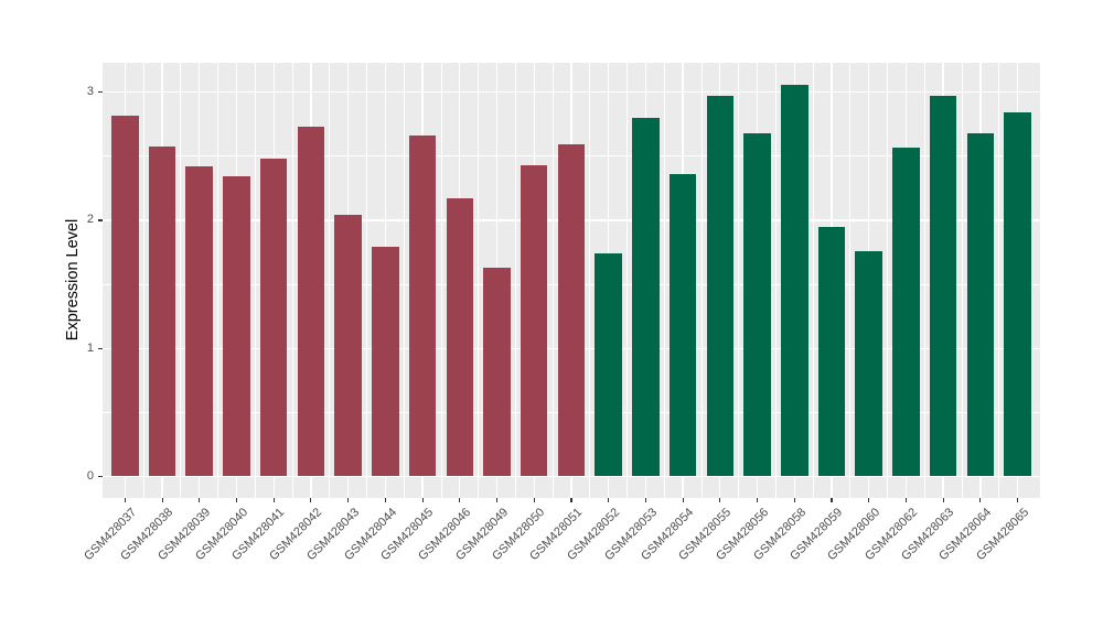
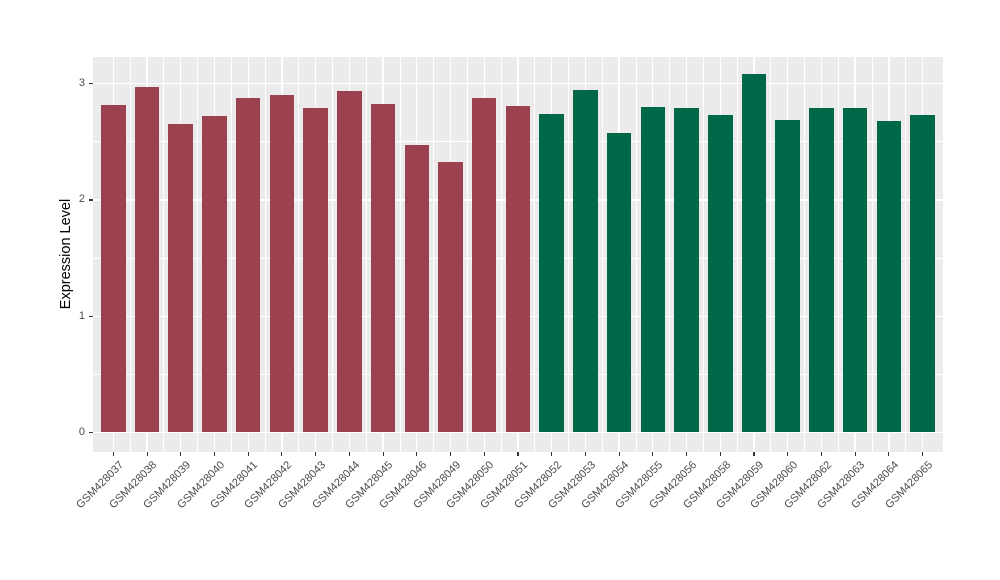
GSM428038: 2.58 -> 2.97
GSM428039: 2.42 -> 2.65
GSM428040: 2.34 -> 2.72
GSM428041: 2.48 -> 2.88
GSM428042: 2.73 -> 2.90
GSM428043: 2.04 -> 2.79
GSM428044: 1.79 -> 2.94
GSM428045: 2.66 -> 2.83
GSM428046: 2.17 -> 2.47
GSM428049: 1.63 -> 2.33
GSM428050: 2.43 -> 2.88
GSM428051: 2.59 -> 2.81
GSM428052: 1.74 -> 2.74
GSM428053: 2.80 -> 2.95
GSM428054: 2.36 -> 2.58
GSM428055: 2.97 -> 2.80
GSM428056: 2.68 -> 2.79
GSM428058: 3.06 -> 2.73
GSM428059: 1.95 -> 3.08
GSM428060: 1.76 -> 2.69
GSM428062: 2.57 -> 2.79
GSM428063: 2.97 -> 2.79
GSM428065: 2.84 -> 2.73
